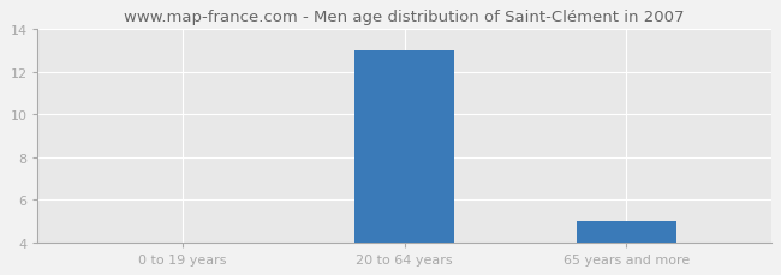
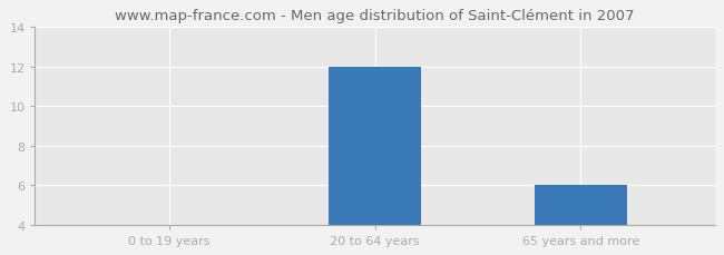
20 to 64 years: 13 -> 12
65 years and more: 5 -> 6
